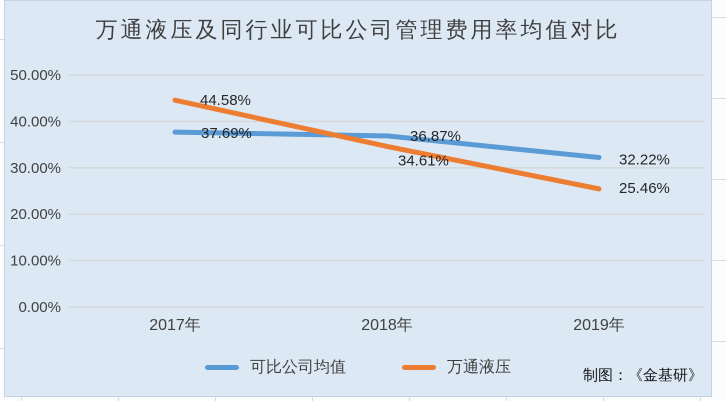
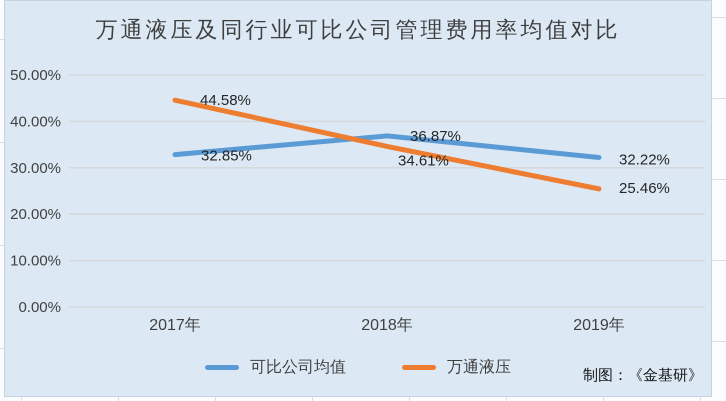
可比公司均值/2017年: 37.69% -> 32.85%
